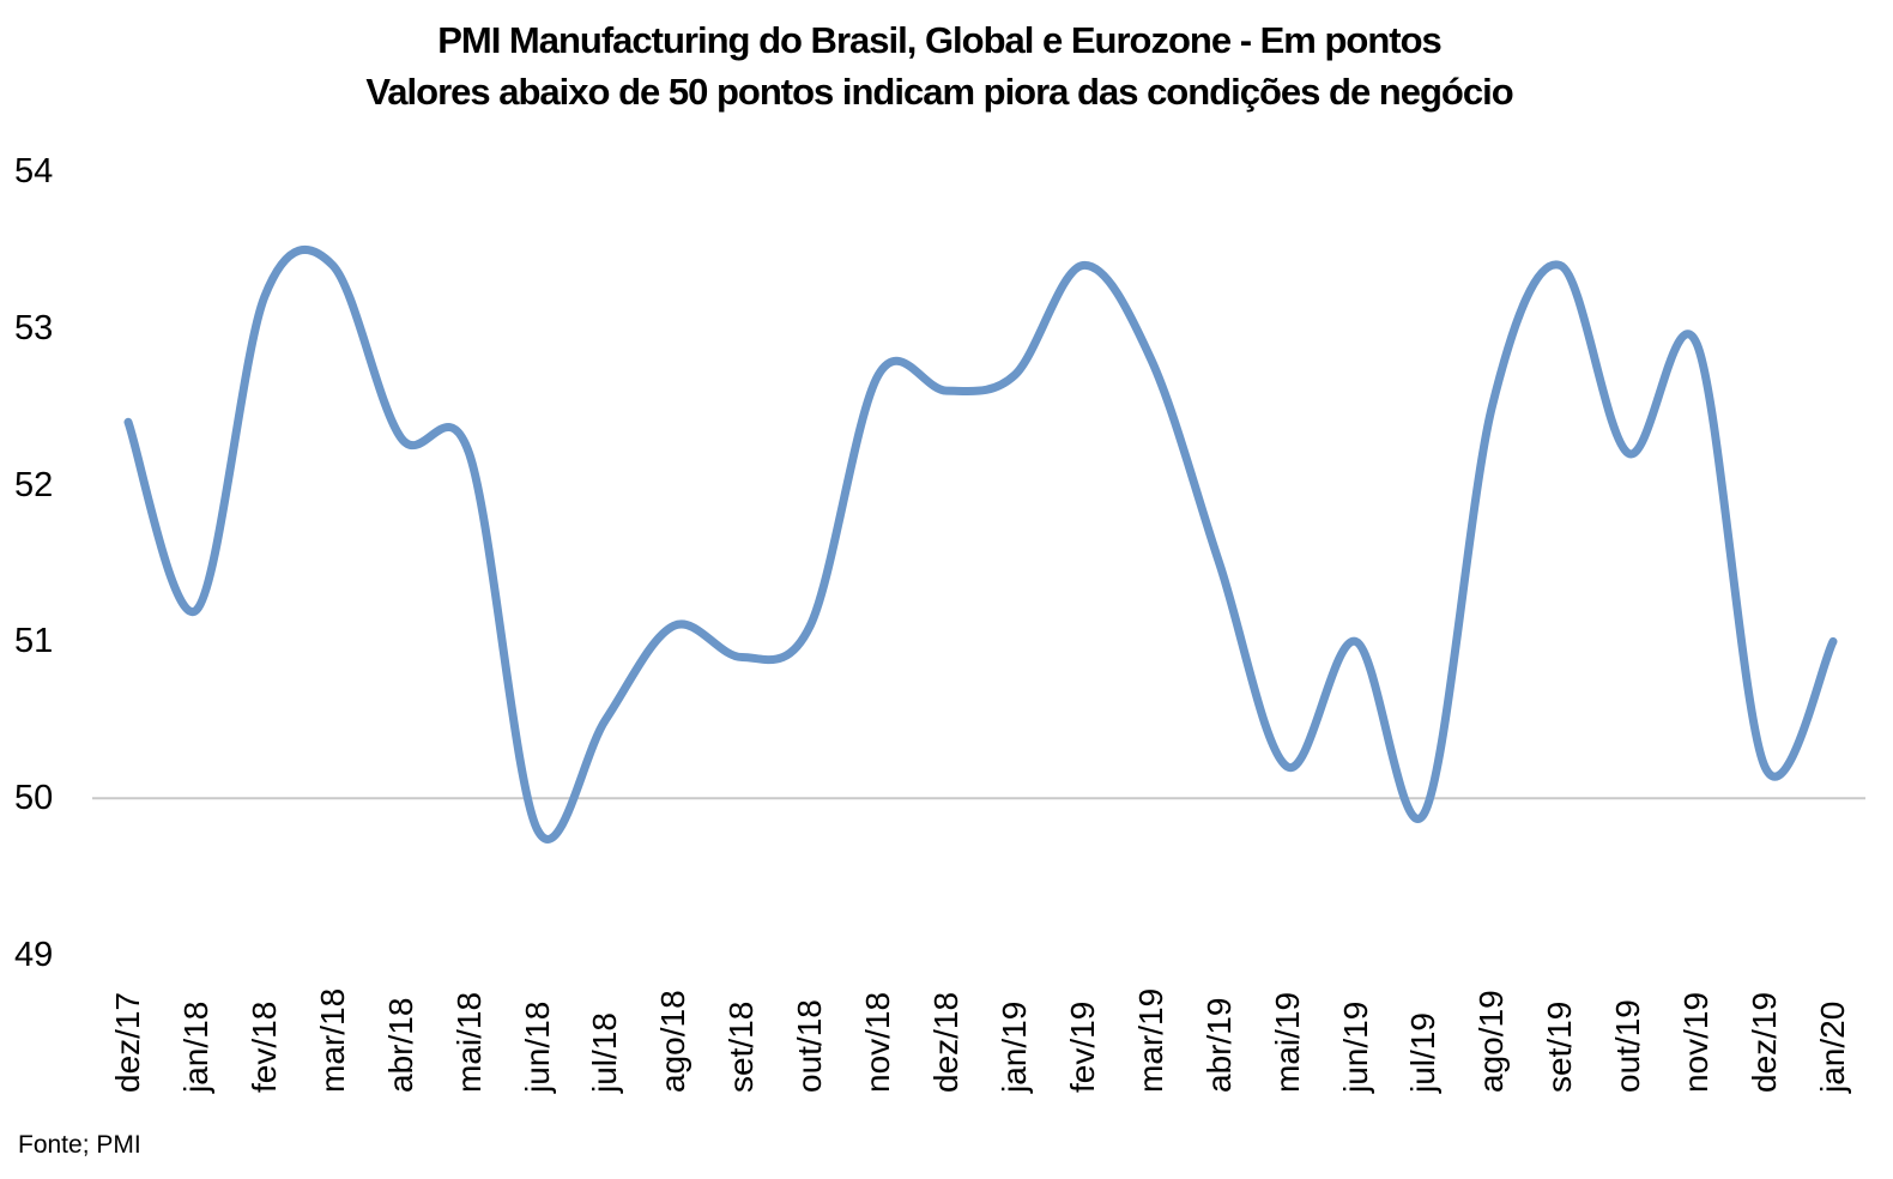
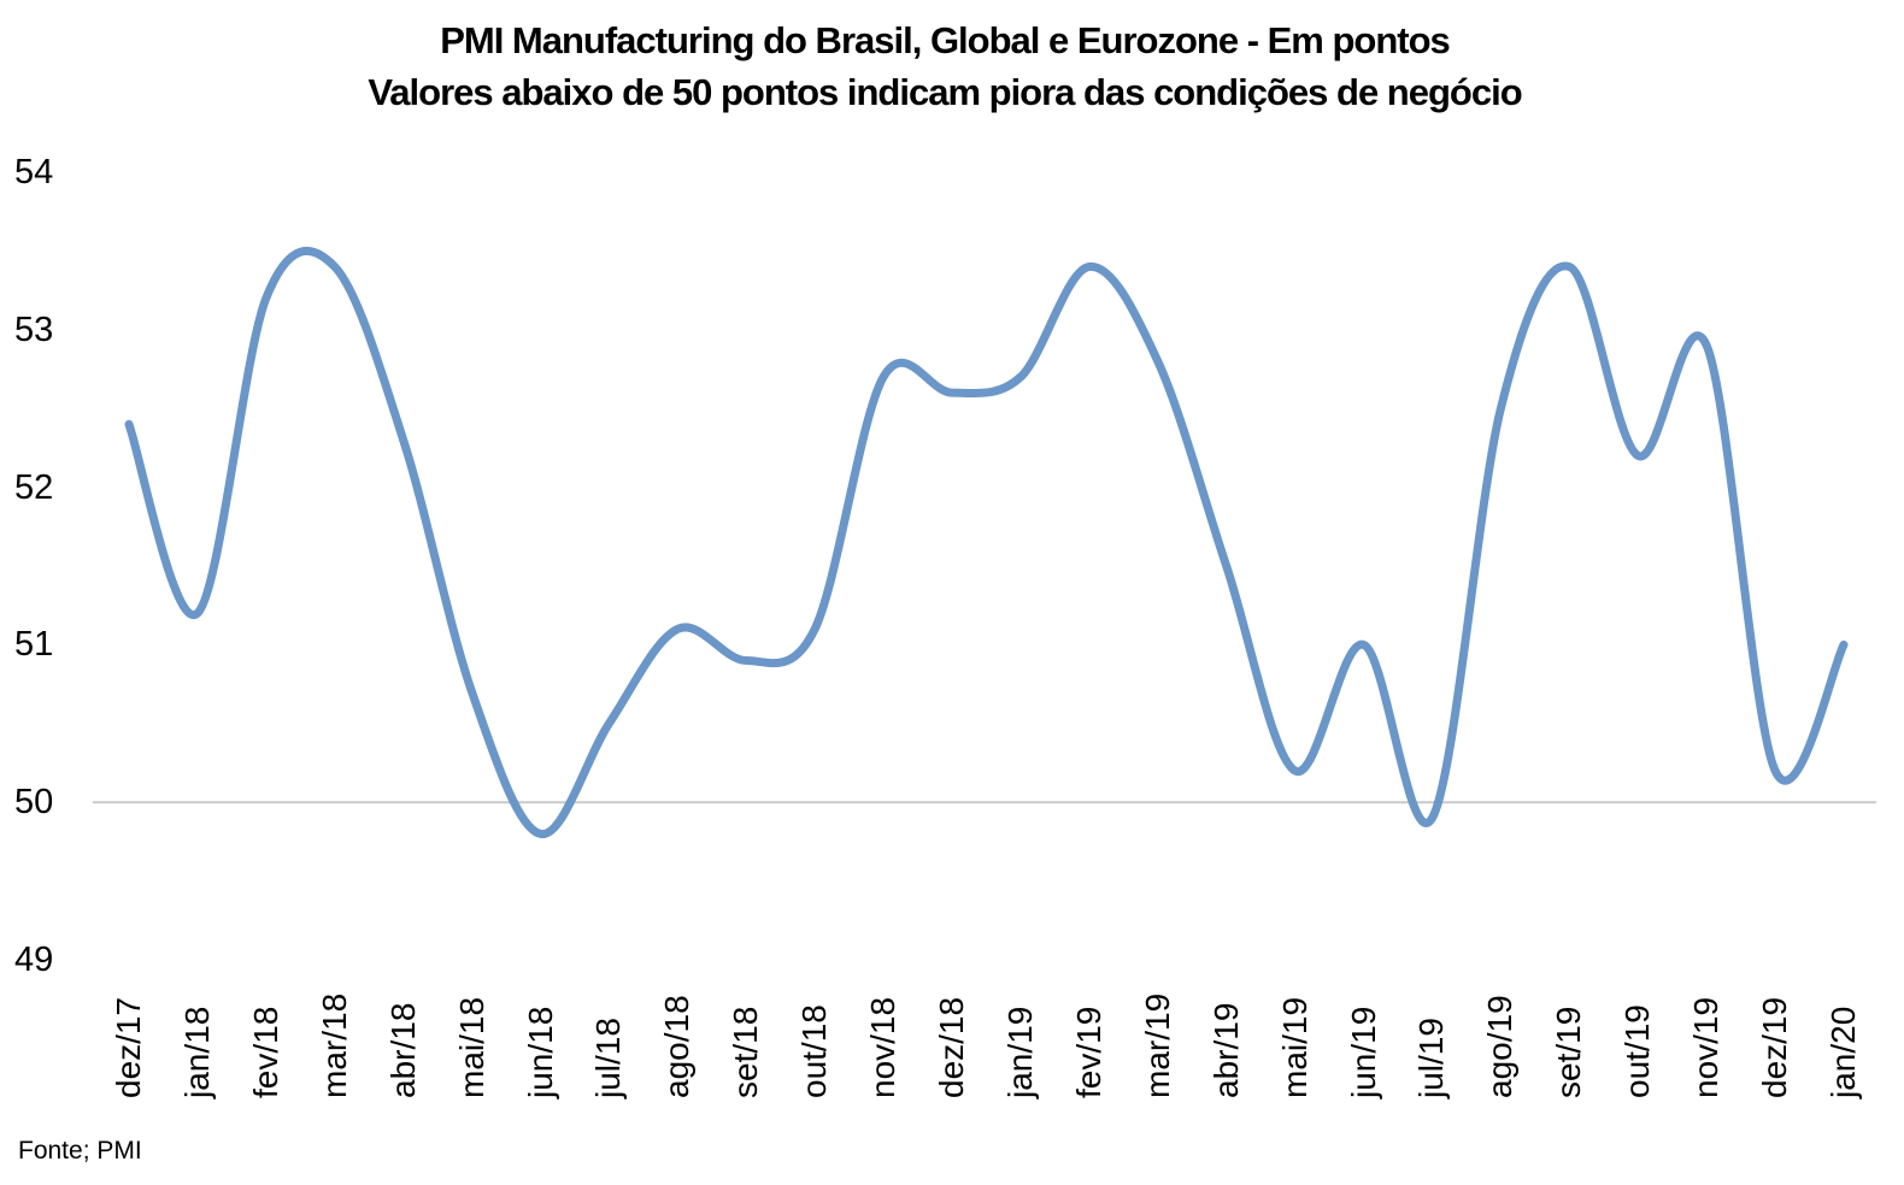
mai/18: 52.2 -> 50.7
